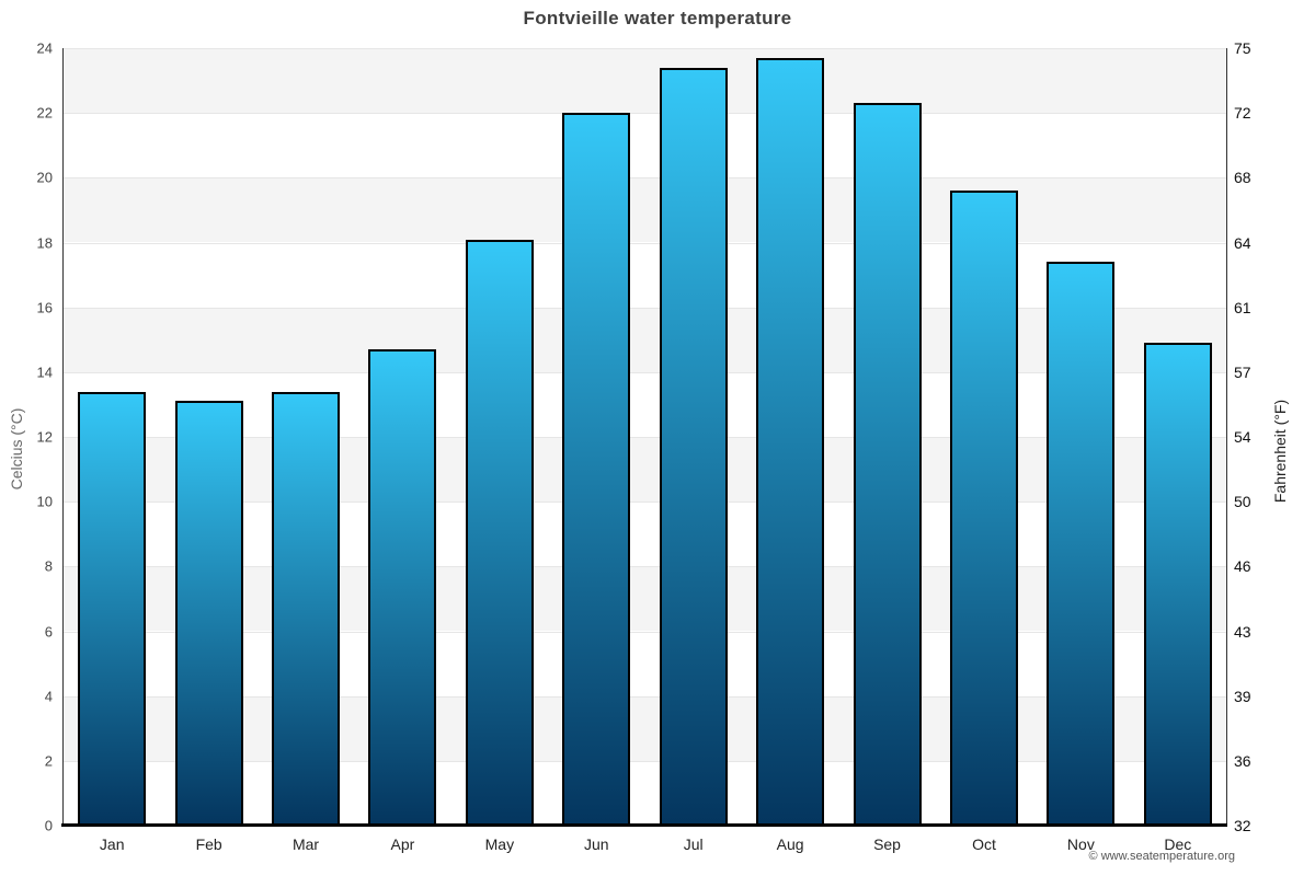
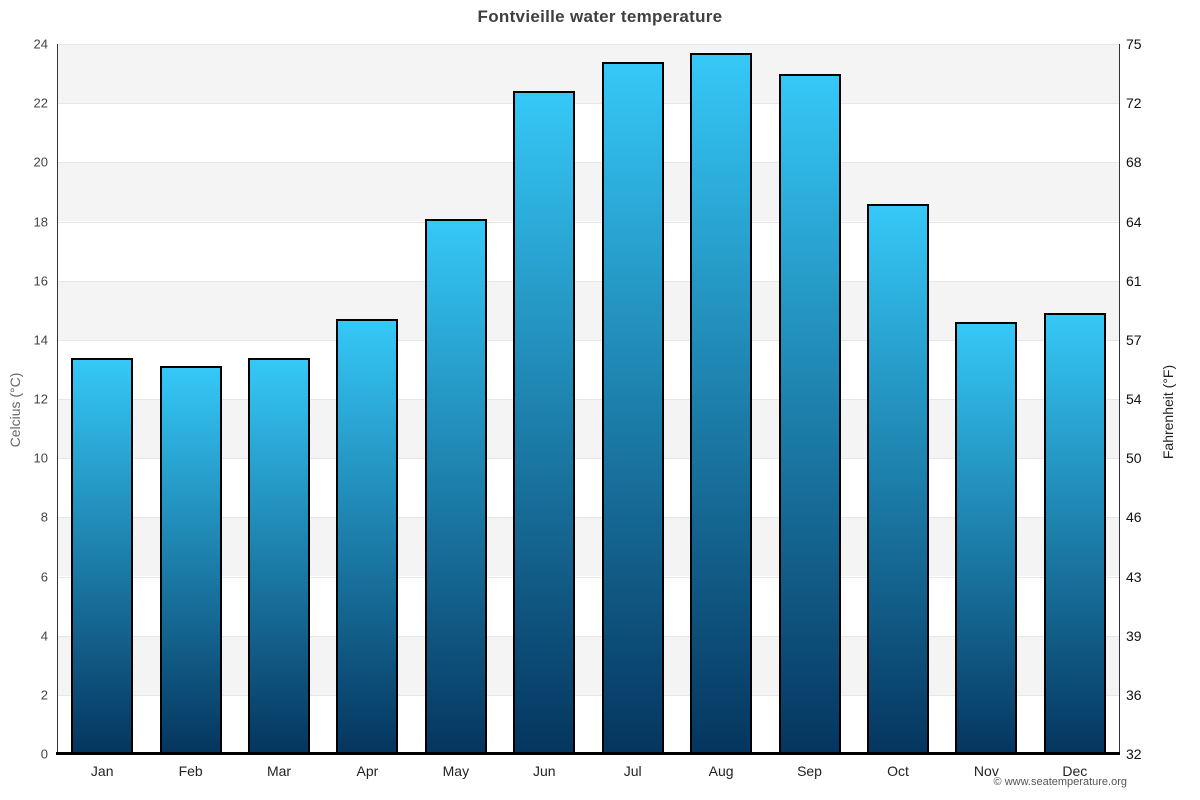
Jun: 22.0 -> 22.4
Sep: 22.3 -> 23.0
Oct: 19.6 -> 18.6
Nov: 17.4 -> 14.6
